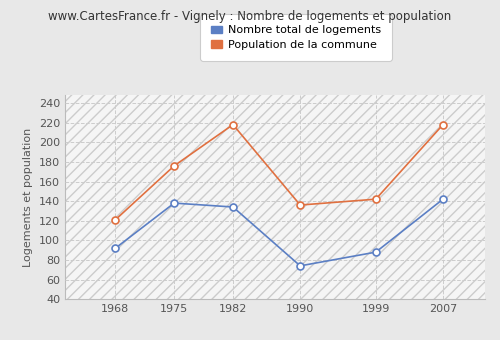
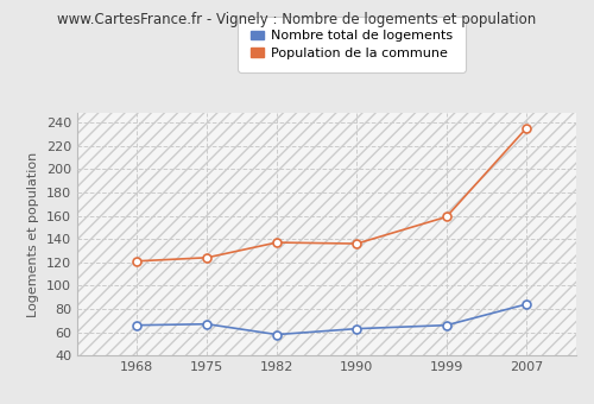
Nombre total de logements/1968: 92 -> 66
Nombre total de logements/1975: 138 -> 67
Population de la commune/1975: 176 -> 124
Nombre total de logements/1982: 134 -> 58
Population de la commune/1982: 218 -> 137
Nombre total de logements/1990: 74 -> 63
Nombre total de logements/1999: 88 -> 66
Population de la commune/1999: 142 -> 159
Nombre total de logements/2007: 142 -> 84
Population de la commune/2007: 218 -> 235
